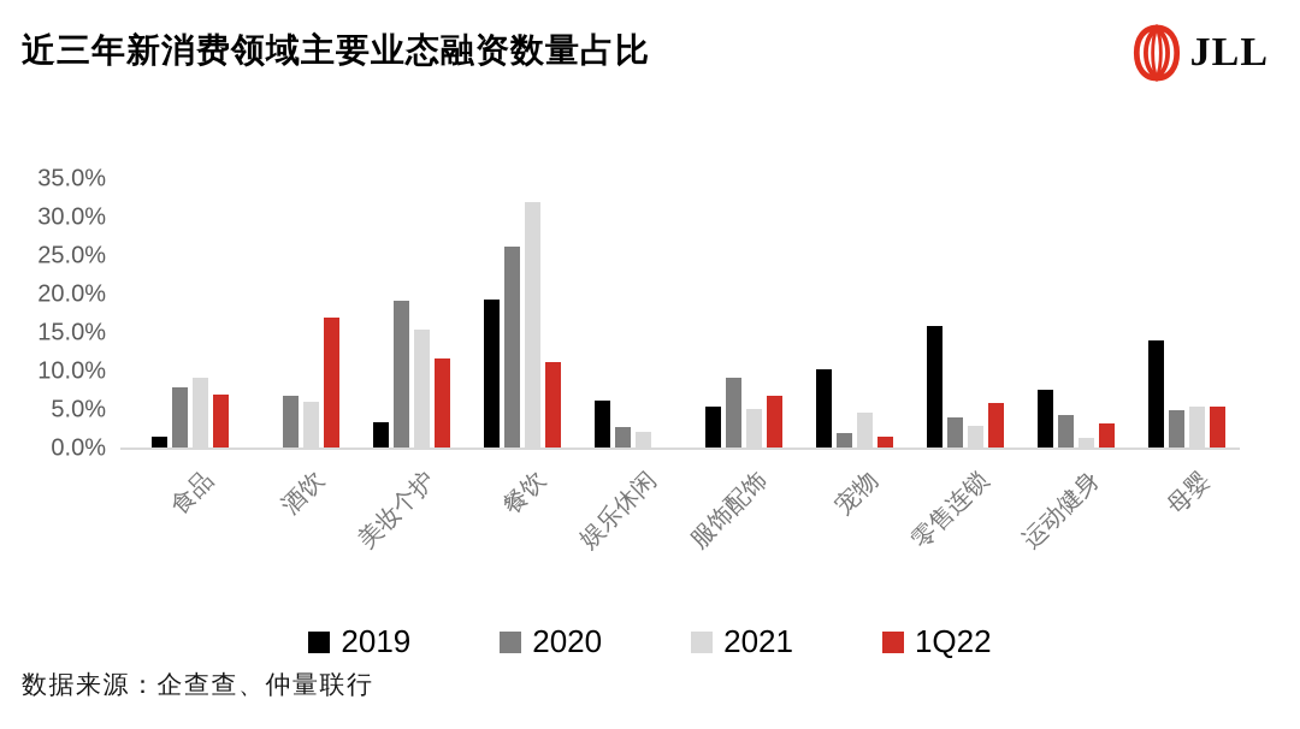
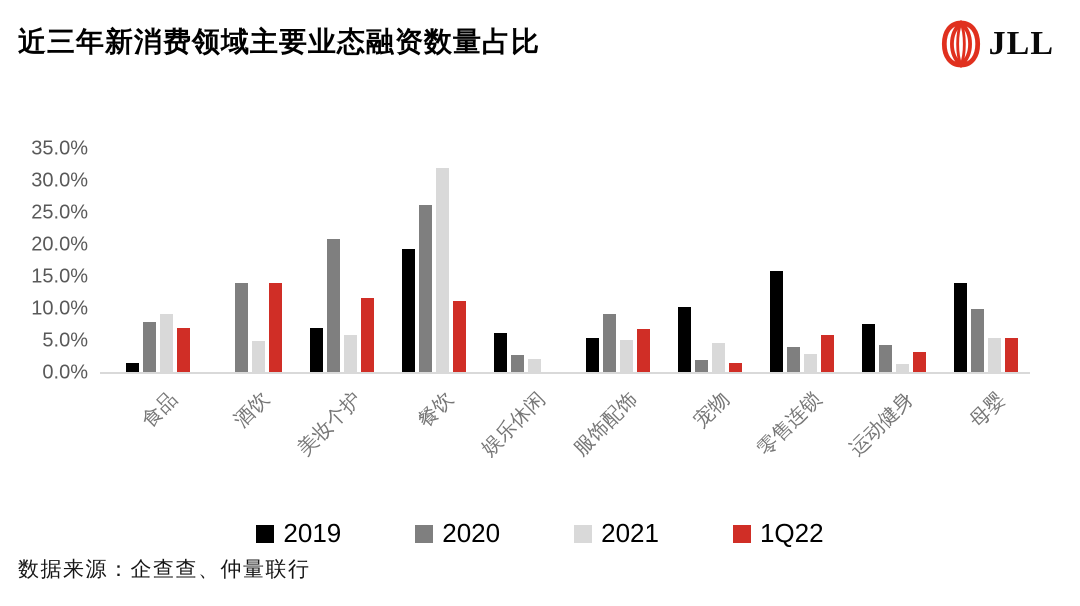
2020/酒饮: 7% -> 14%
2021/酒饮: 6% -> 5%
1Q22/酒饮: 17% -> 14%
2019/美妆个护: 4% -> 7%
2020/美妆个护: 19% -> 21%
2021/美妆个护: 16% -> 6%
2020/母婴: 5% -> 10%
